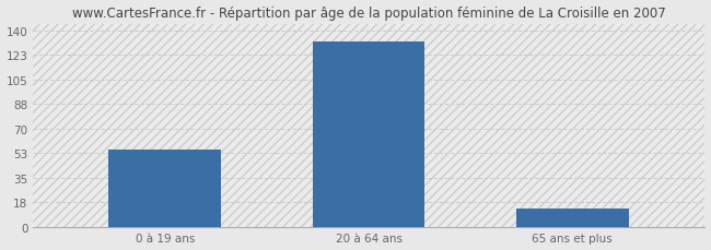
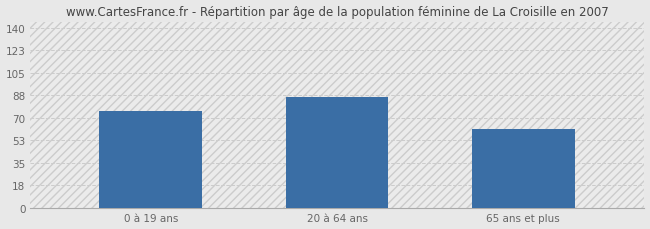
0 à 19 ans: 55 -> 75
20 à 64 ans: 132 -> 86
65 ans et plus: 13 -> 61
